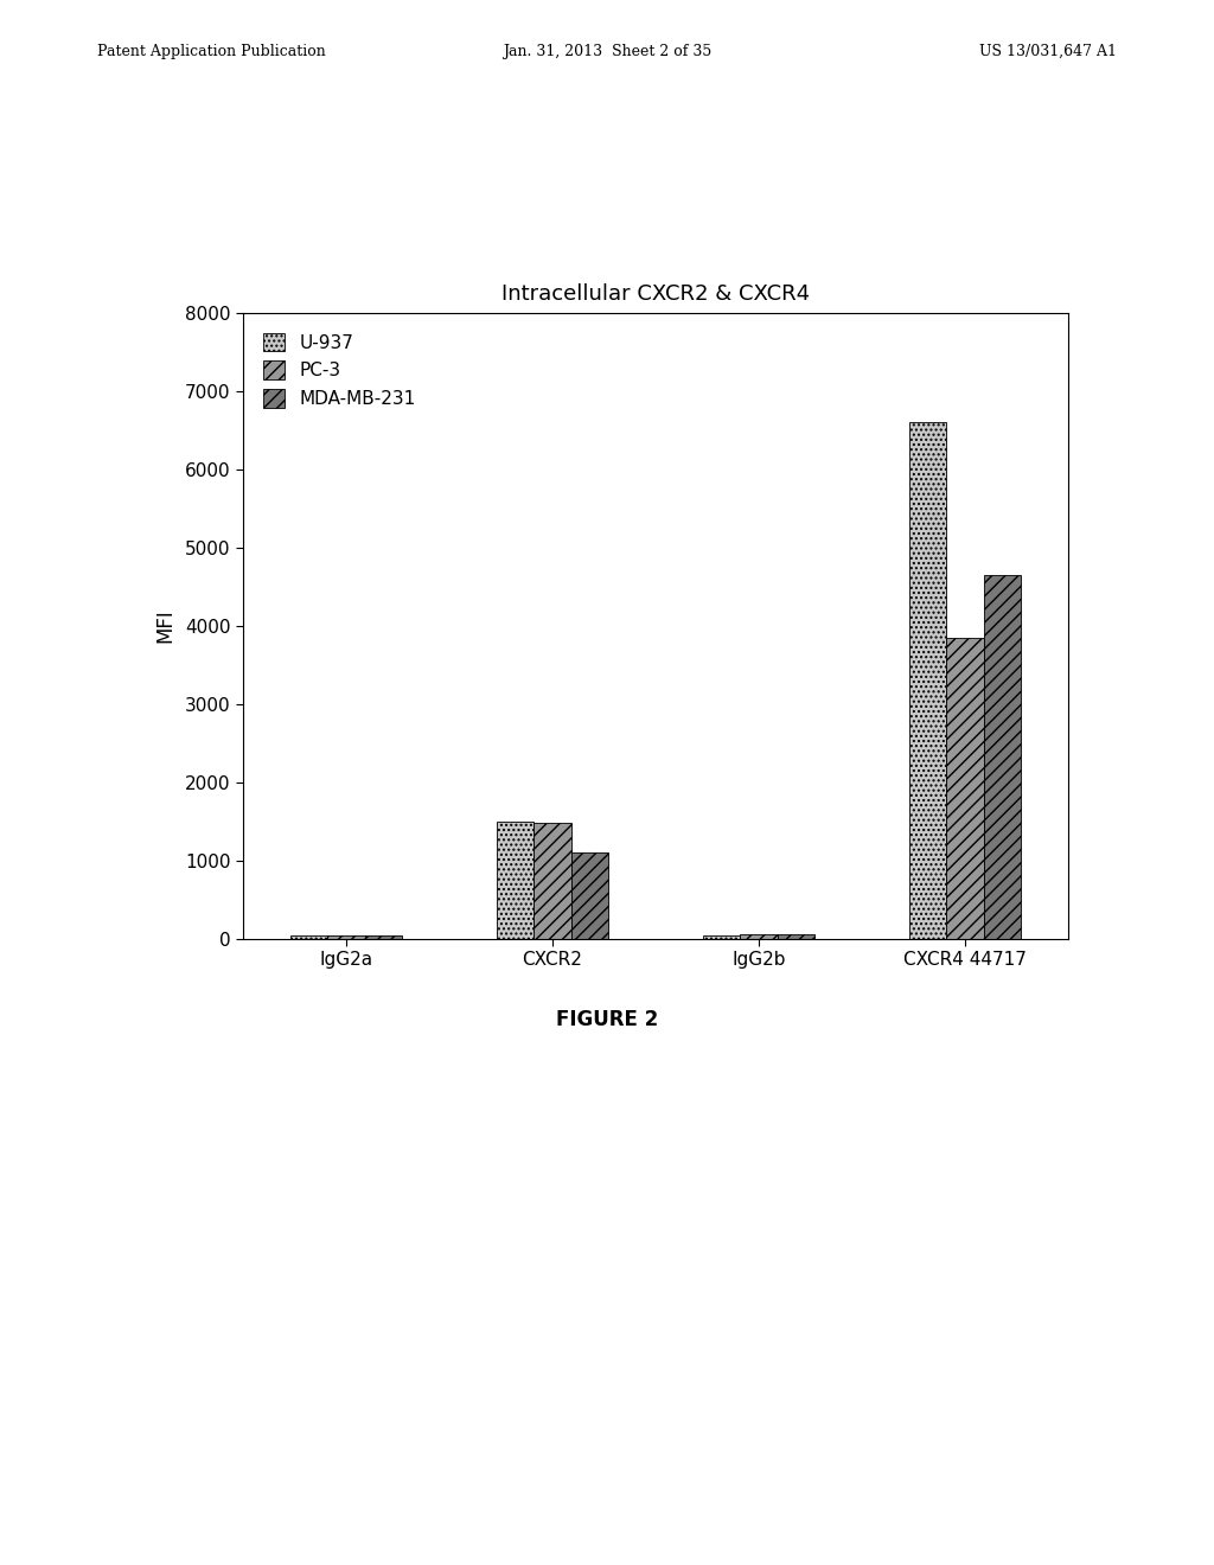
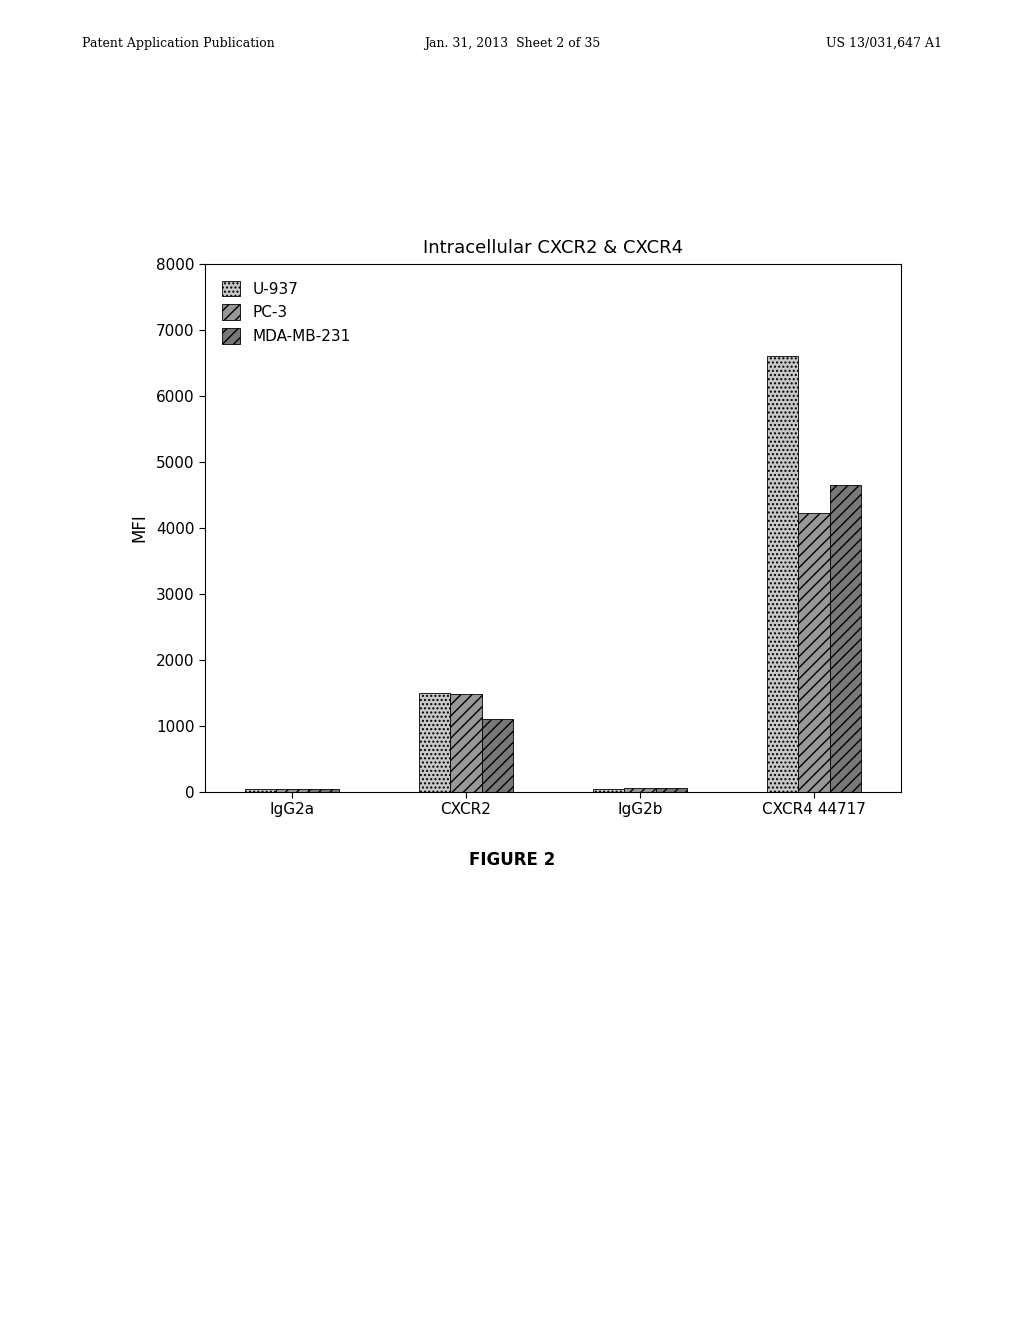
PC-3/CXCR4 44717: 3850 -> 4220
